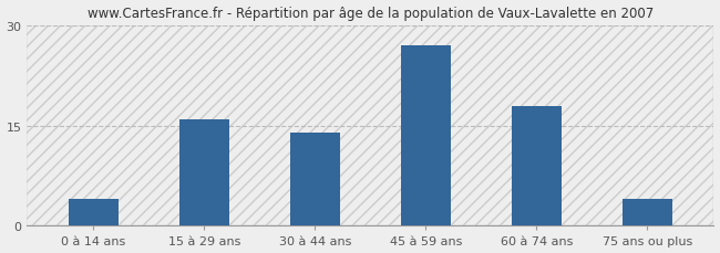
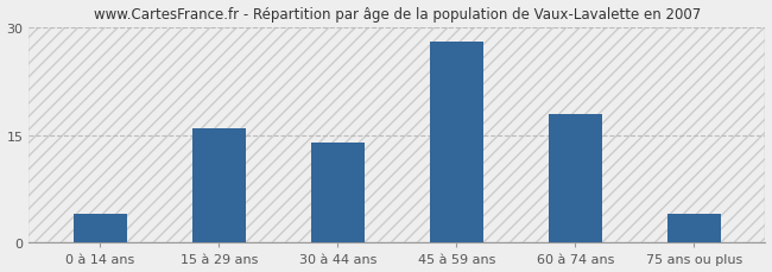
45 à 59 ans: 27 -> 28
